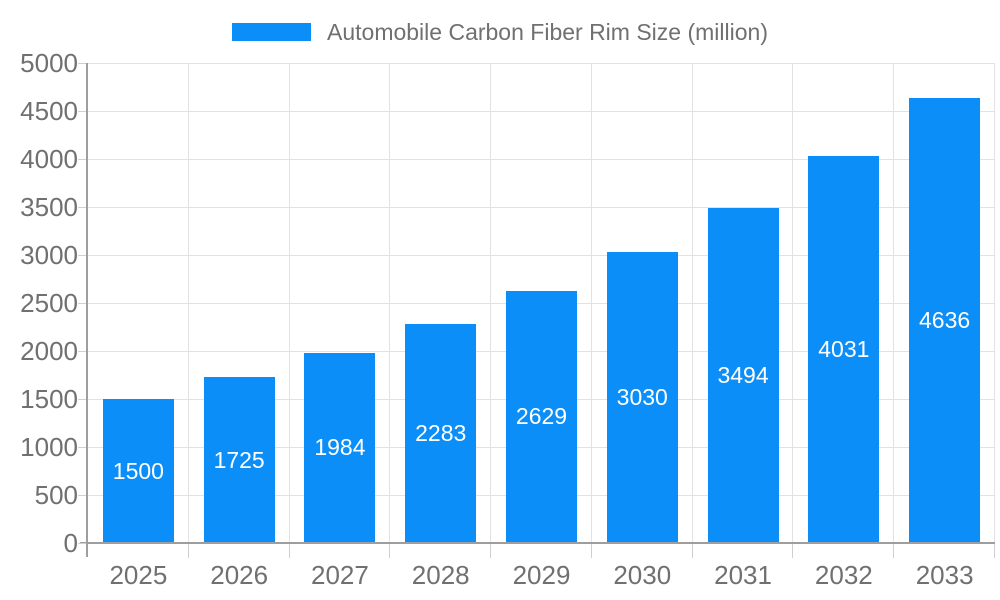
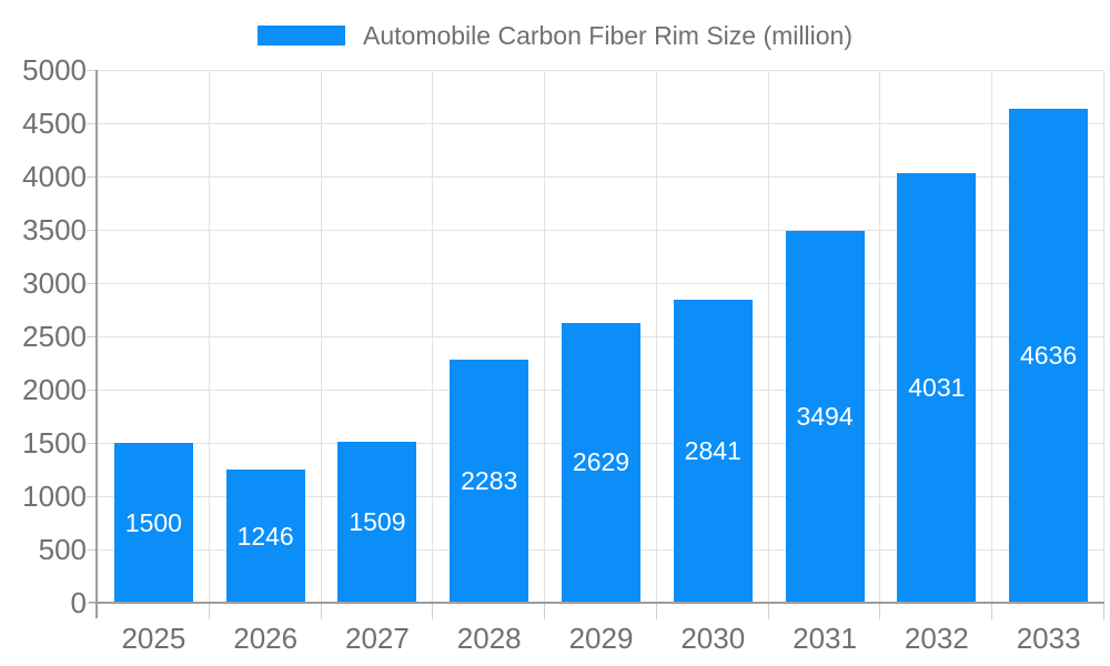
2026: 1725 -> 1246
2027: 1984 -> 1509
2030: 3030 -> 2841
